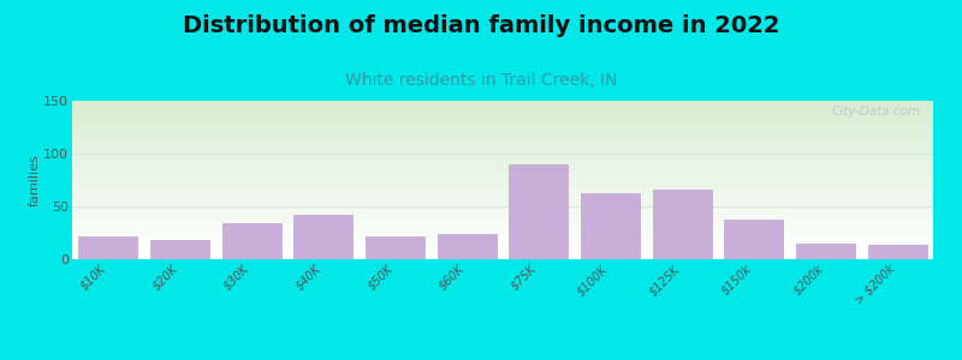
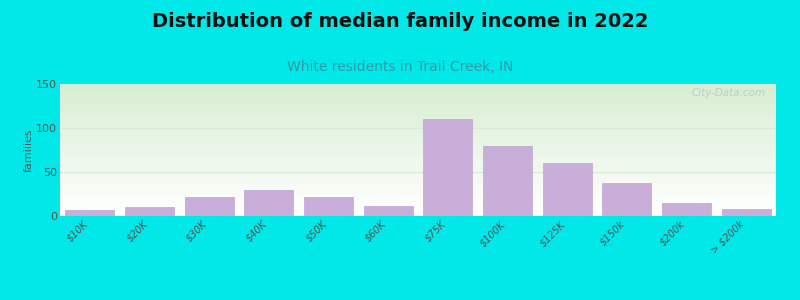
$10K: 22 -> 7
$20K: 18 -> 10
$30K: 34 -> 22
$40K: 42 -> 30
$60K: 24 -> 11
$75K: 90 -> 110
$100K: 62 -> 80
$125K: 66 -> 60
> $200k: 14 -> 8
